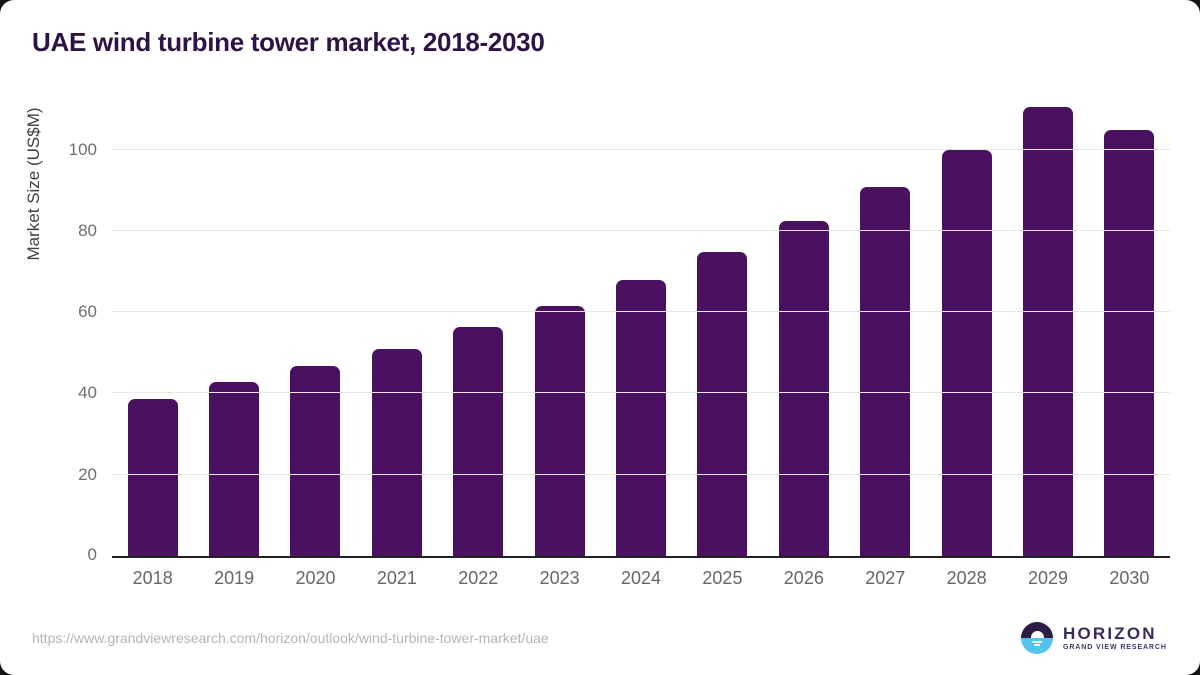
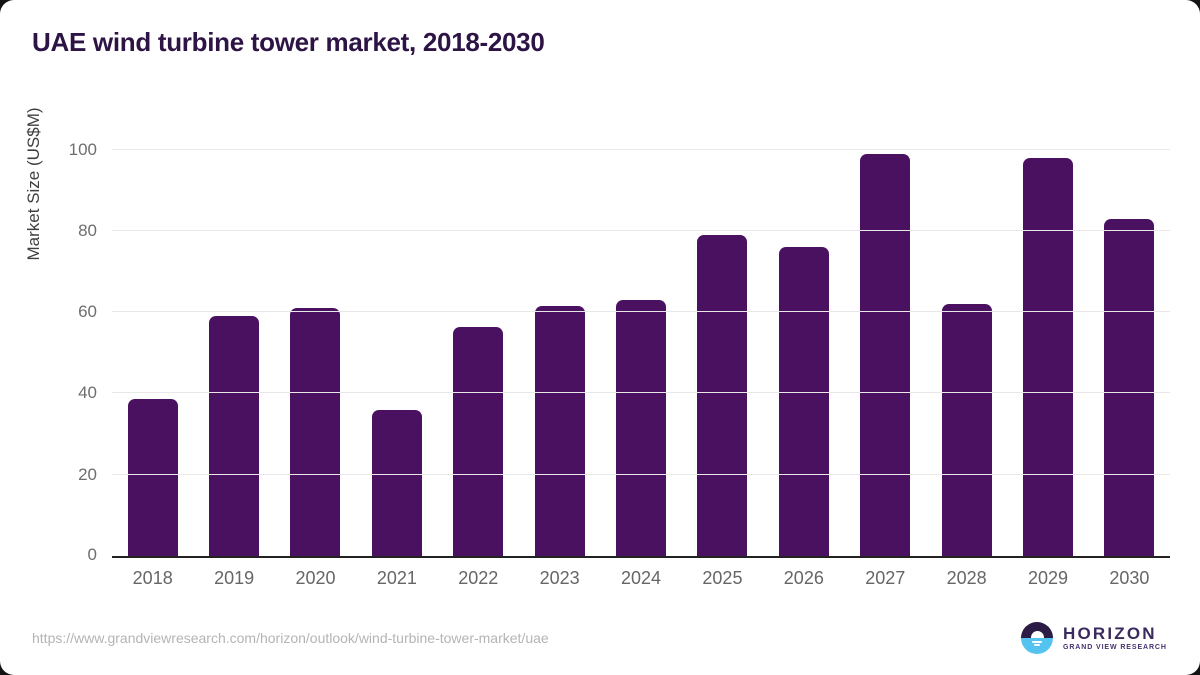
2019: 43 -> 59
2020: 47 -> 61
2021: 51 -> 36
2024: 68 -> 63
2025: 75 -> 79
2026: 82 -> 76
2027: 91 -> 99
2028: 100 -> 62
2029: 110 -> 98
2030: 105 -> 83
